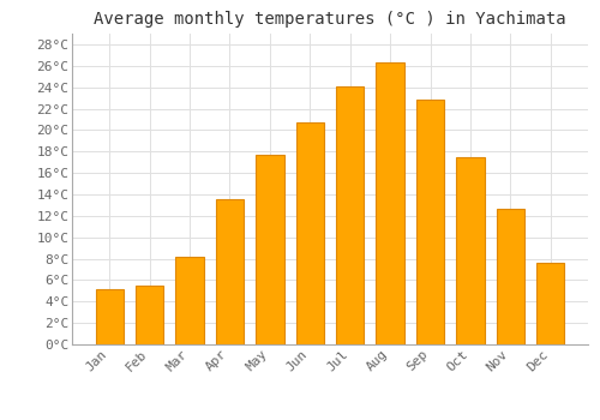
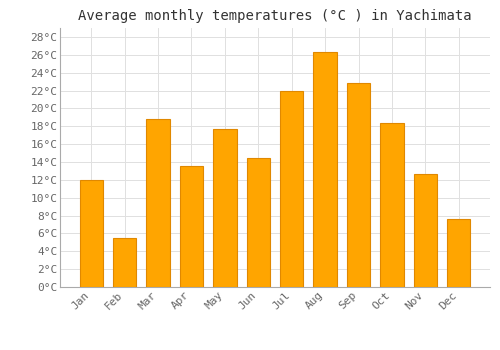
Jan: 5.1°C -> 12.0°C
Mar: 8.2°C -> 18.8°C
Jun: 20.7°C -> 14.4°C
Jul: 24.1°C -> 22.0°C
Oct: 17.5°C -> 18.4°C
